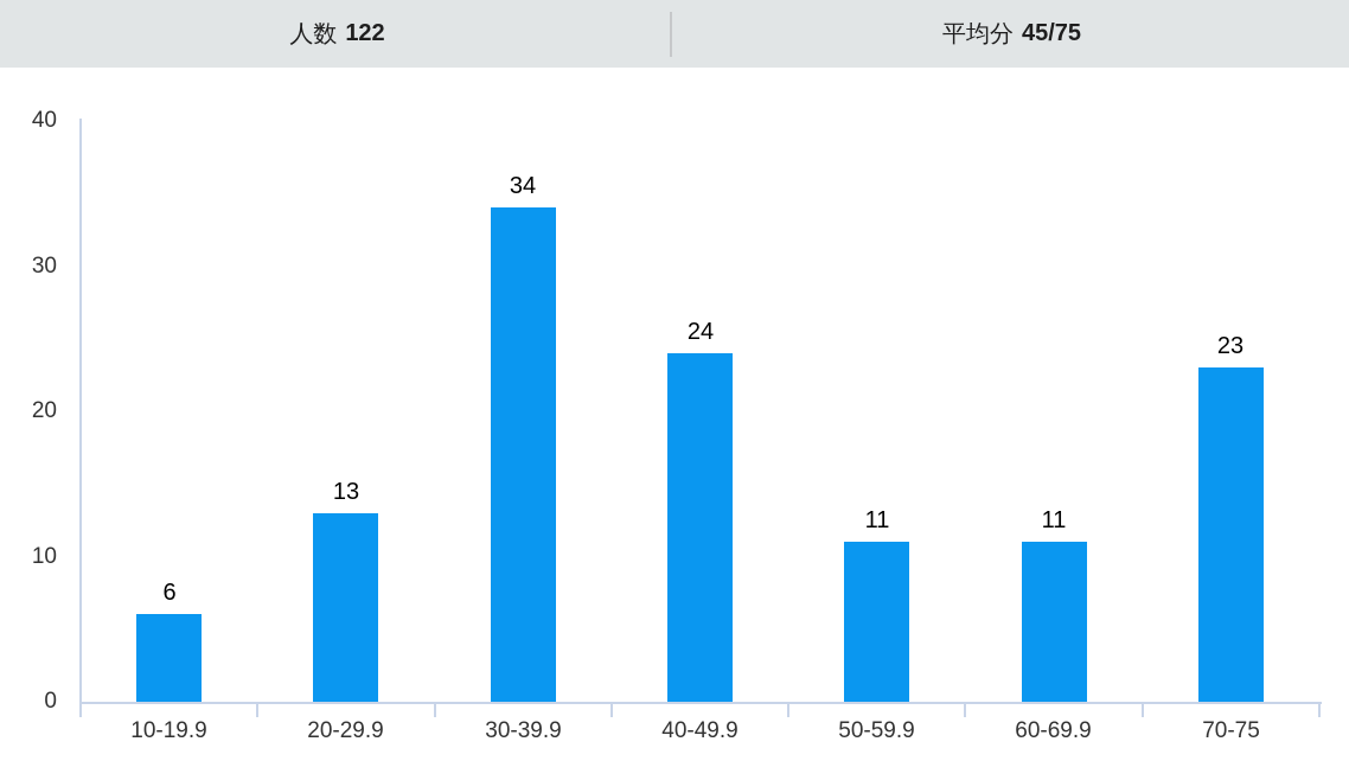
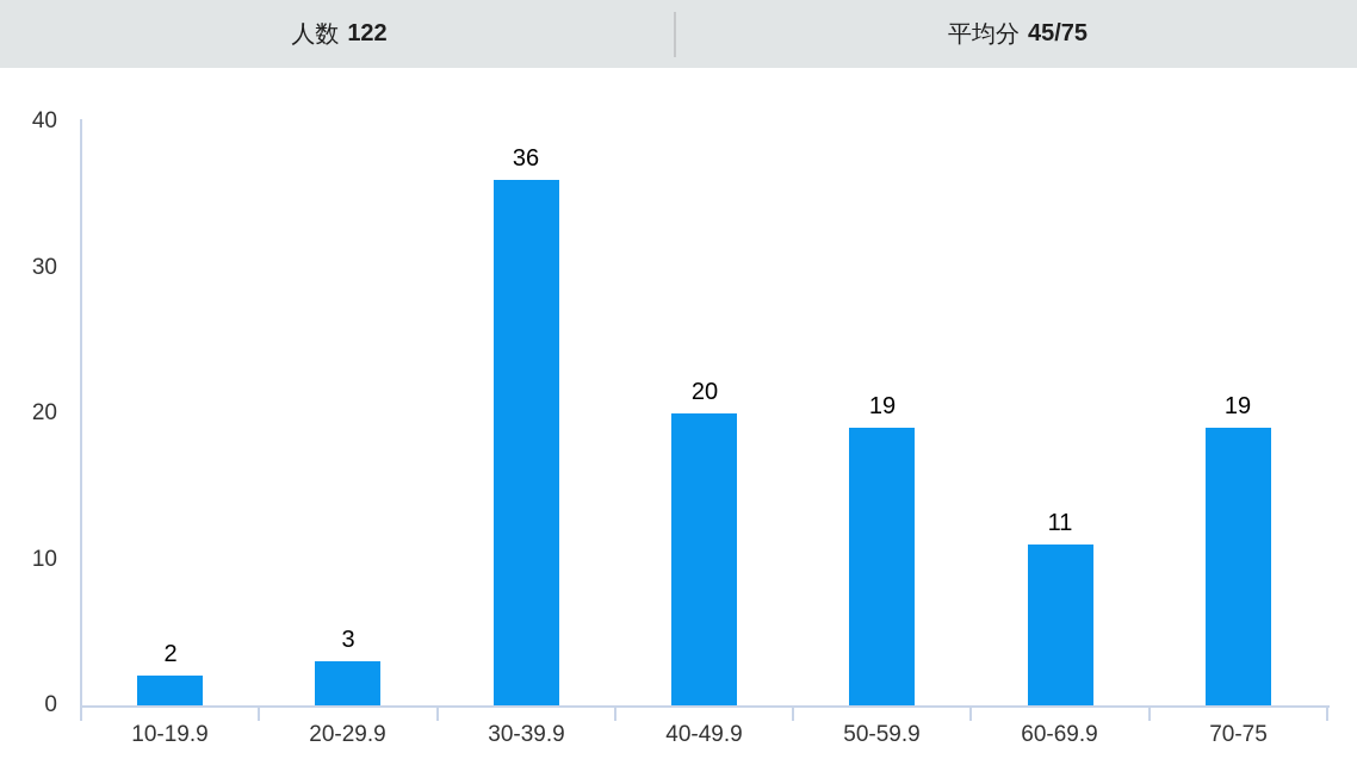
10-19.9: 6 -> 2
20-29.9: 13 -> 3
30-39.9: 34 -> 36
40-49.9: 24 -> 20
50-59.9: 11 -> 19
70-75: 23 -> 19
